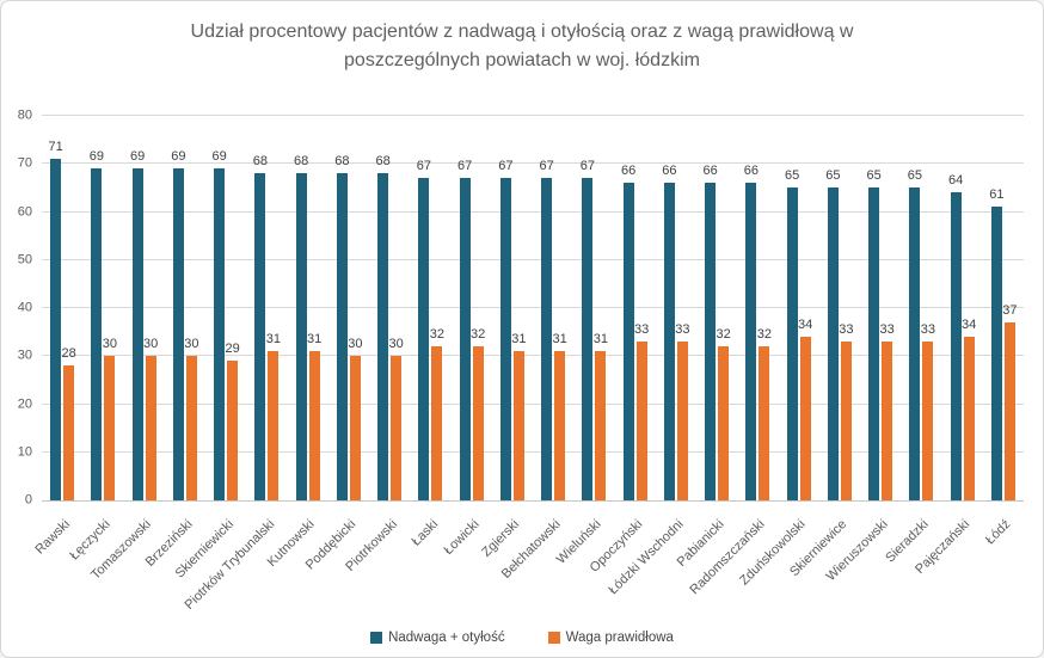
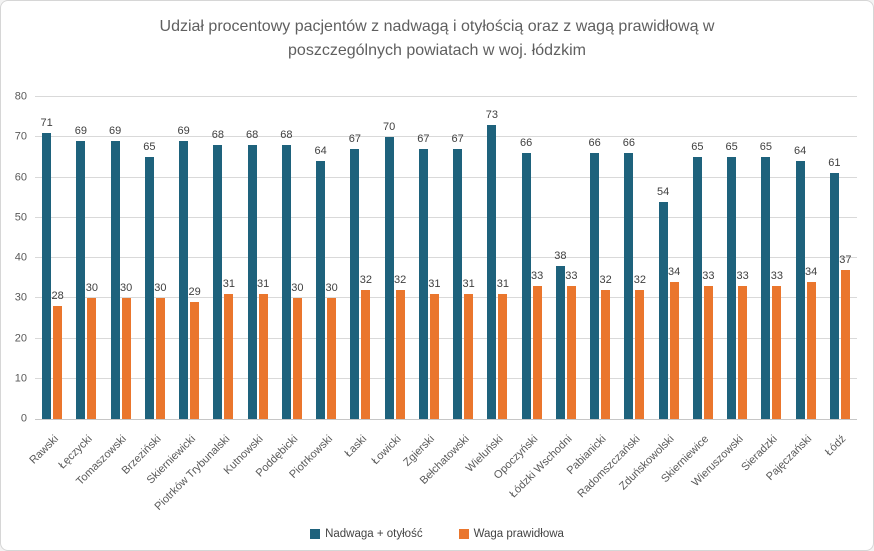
Nadwaga + otyłość/Brzeziński: 69 -> 65
Nadwaga + otyłość/Piotrkowski: 68 -> 64
Nadwaga + otyłość/Łowicki: 67 -> 70
Nadwaga + otyłość/Wieluński: 67 -> 73
Nadwaga + otyłość/Łódzki Wschodni: 66 -> 38
Nadwaga + otyłość/Zduńskowolski: 65 -> 54
